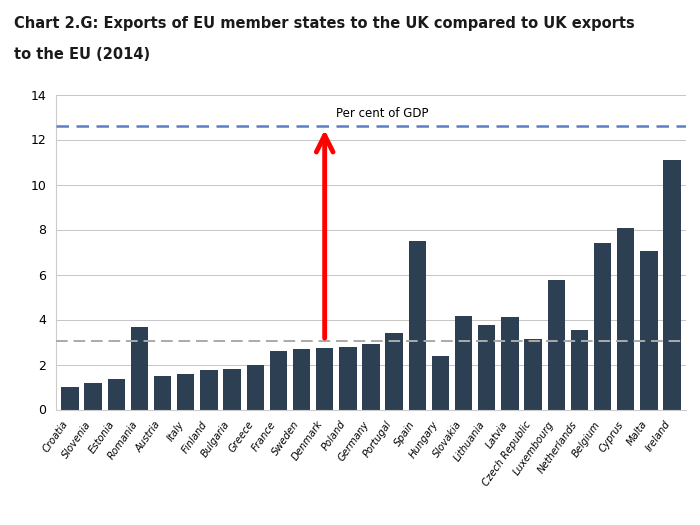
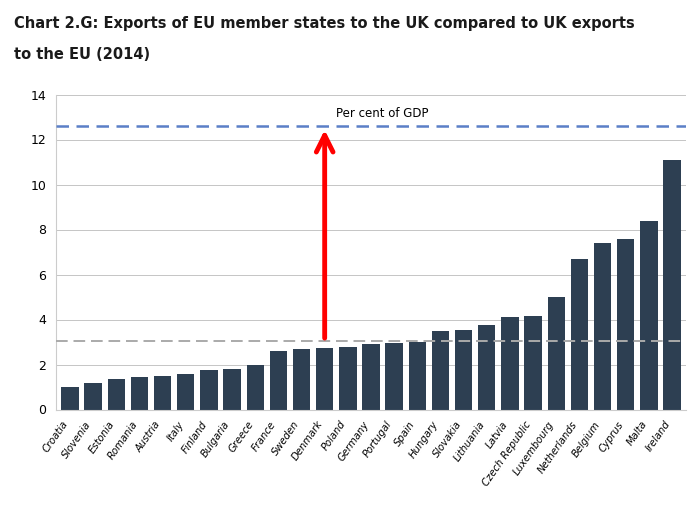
Romania: 3.65 -> 1.45
Portugal: 3.40 -> 2.95
Spain: 7.50 -> 3.00
Hungary: 2.40 -> 3.50
Slovakia: 4.15 -> 3.55
Czech Republic: 3.15 -> 4.15
Luxembourg: 5.75 -> 5.00
Netherlands: 3.55 -> 6.70
Cyprus: 8.05 -> 7.60
Malta: 7.05 -> 8.40
